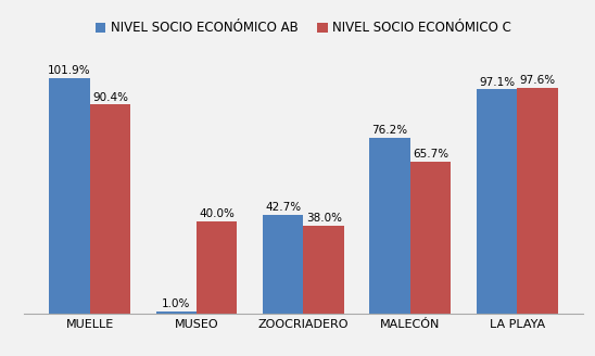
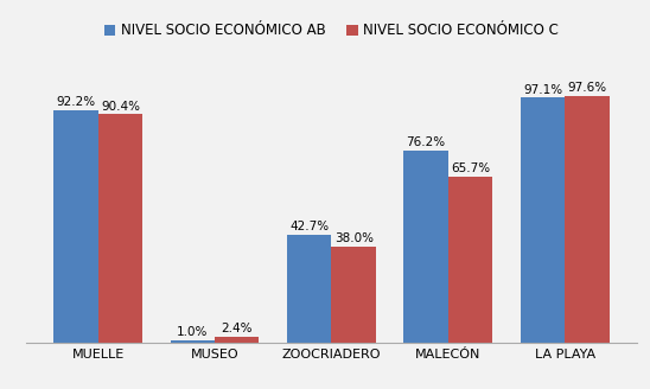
NIVEL SOCIO ECONÓMICO AB/MUELLE: 101.9% -> 92.2%
NIVEL SOCIO ECONÓMICO C/MUSEO: 40.0% -> 2.4%
